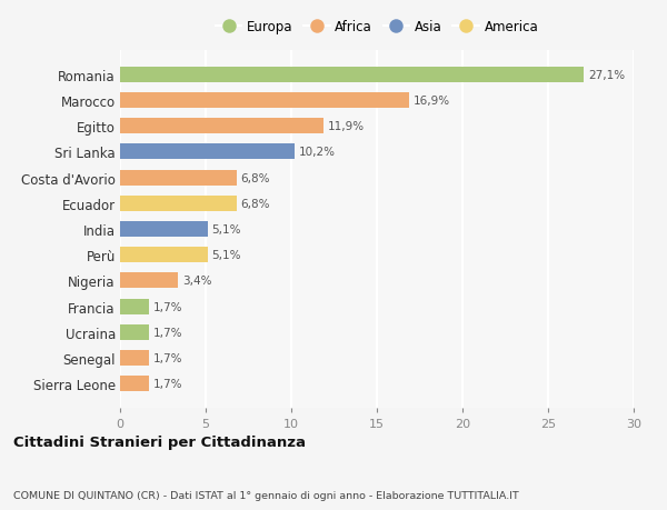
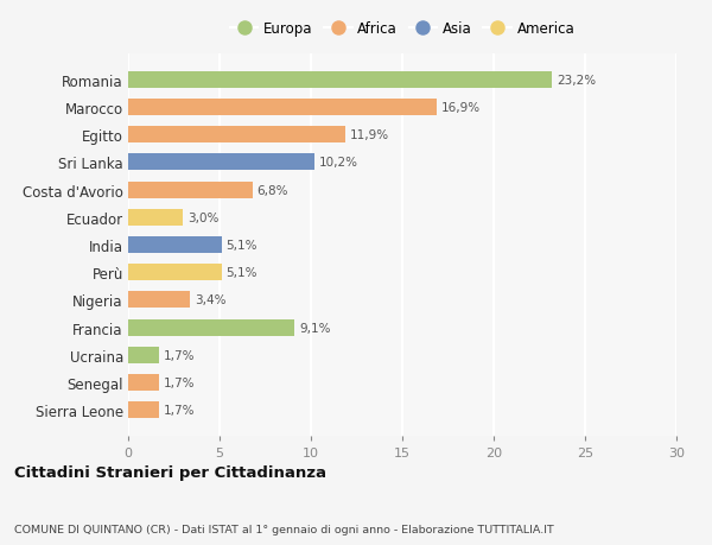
Romania: 27,1% -> 23,2%
Ecuador: 6,8% -> 3,0%
Francia: 1,7% -> 9,1%
